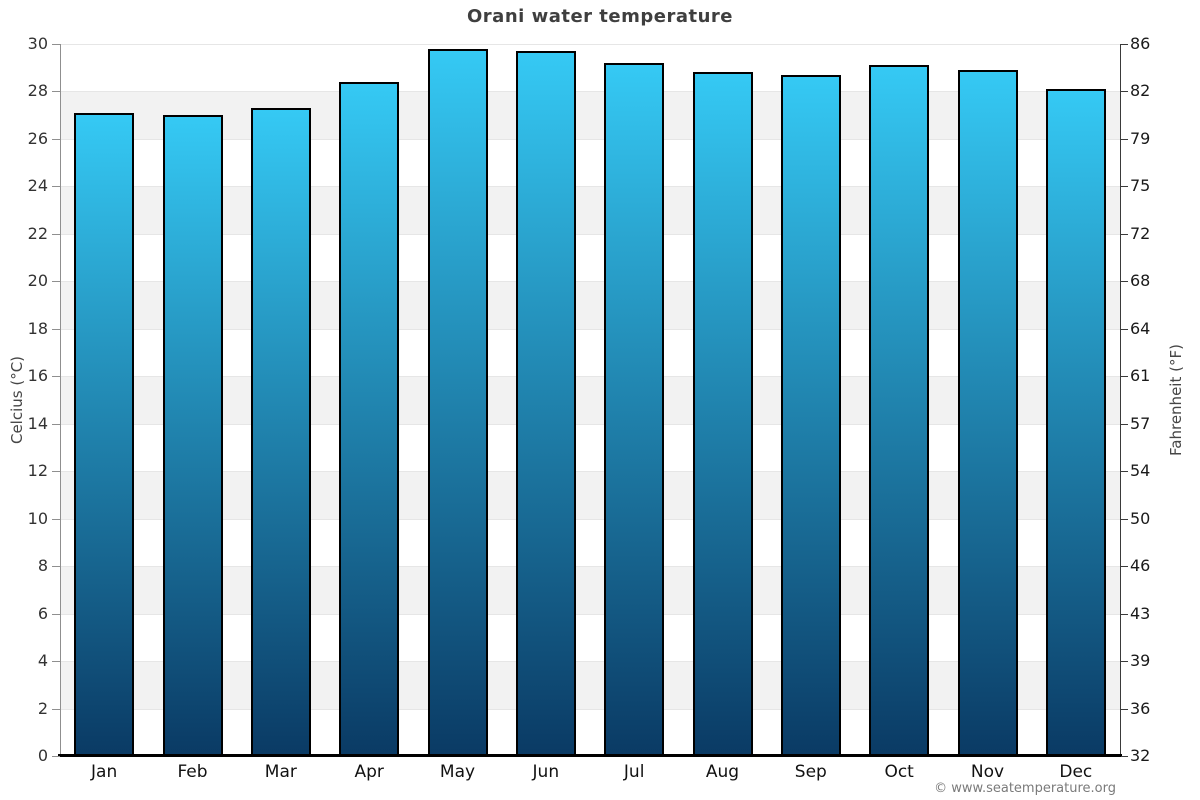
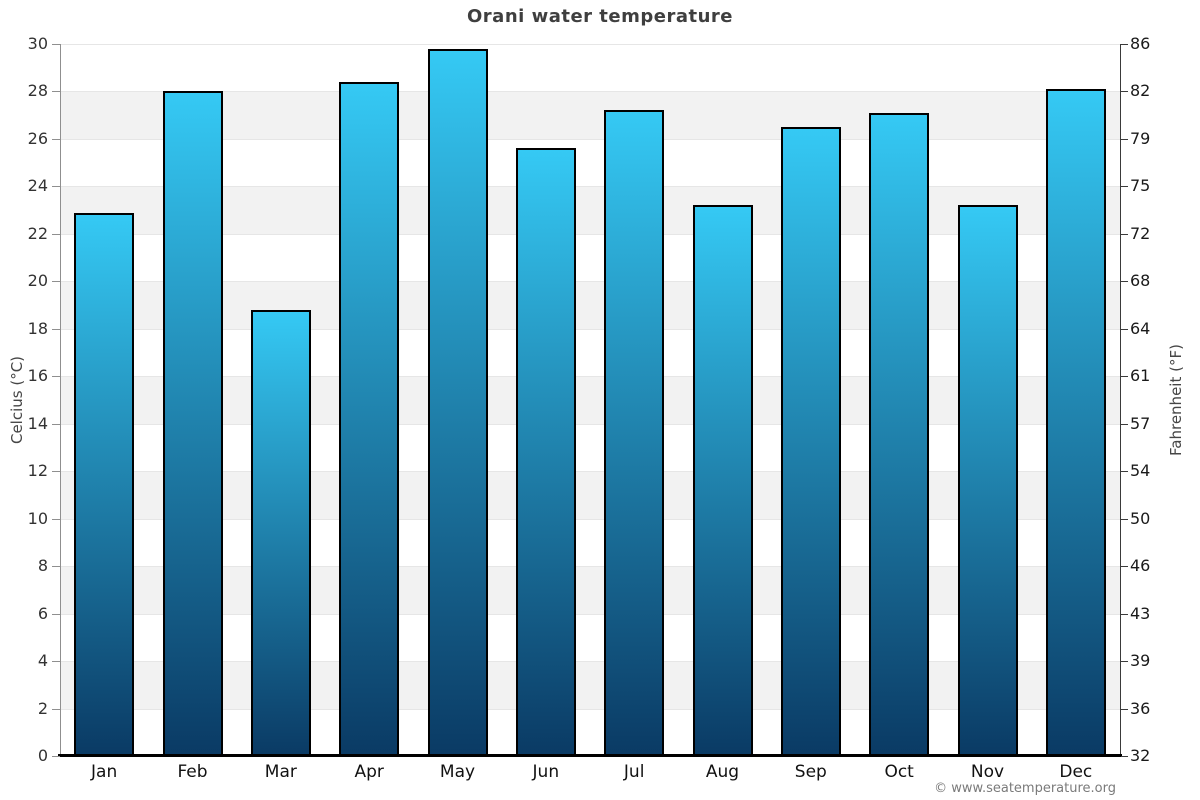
Jan: 27.1 -> 22.9
Feb: 27.0 -> 28.0
Mar: 27.3 -> 18.8
Jun: 29.7 -> 25.6
Jul: 29.2 -> 27.2
Aug: 28.8 -> 23.2
Sep: 28.7 -> 26.5
Oct: 29.1 -> 27.1
Nov: 28.9 -> 23.2
